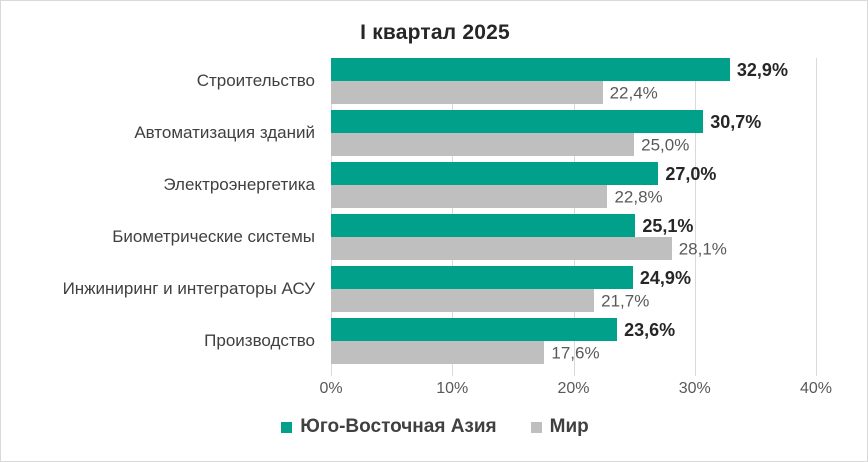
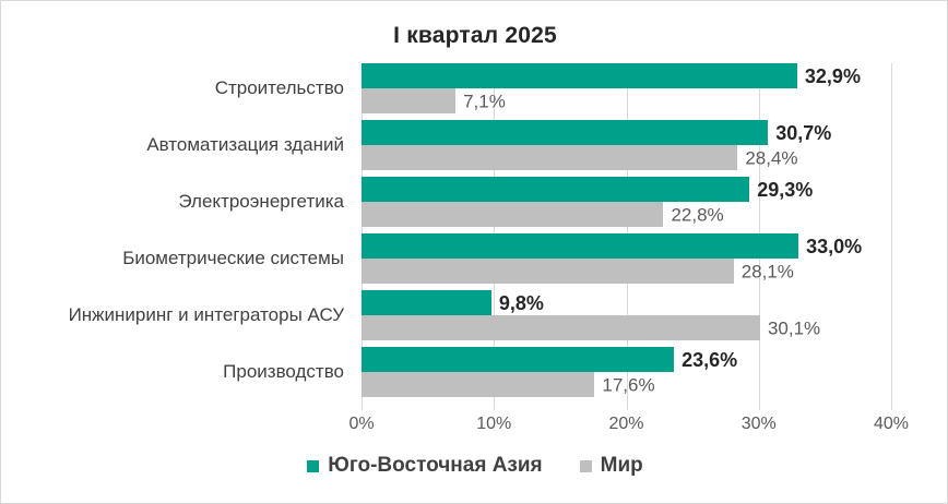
Мир/Строительство: 22,4% -> 7,1%
Мир/Автоматизация зданий: 25,0% -> 28,4%
Юго-Восточная Азия/Электроэнергетика: 27,0% -> 29,3%
Юго-Восточная Азия/Биометрические системы: 25,1% -> 33,0%
Юго-Восточная Азия/Инжиниринг и интеграторы АСУ: 24,9% -> 9,8%
Мир/Инжиниринг и интеграторы АСУ: 21,7% -> 30,1%
